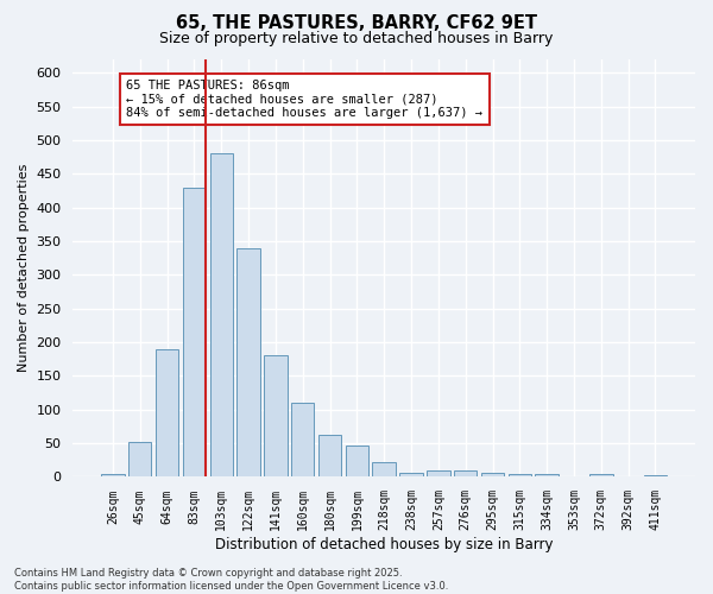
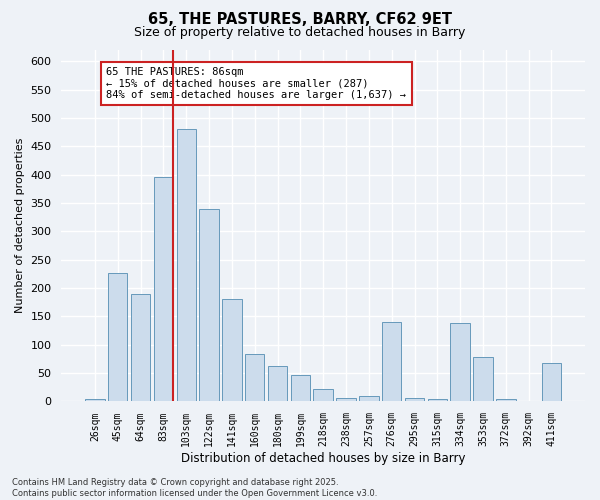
45sqm: 52 -> 226
83sqm: 430 -> 396
160sqm: 110 -> 84
276sqm: 10 -> 140
334sqm: 4 -> 138
353sqm: 1 -> 78
411sqm: 2 -> 68
